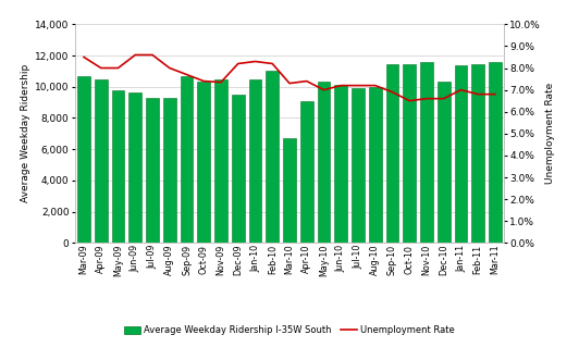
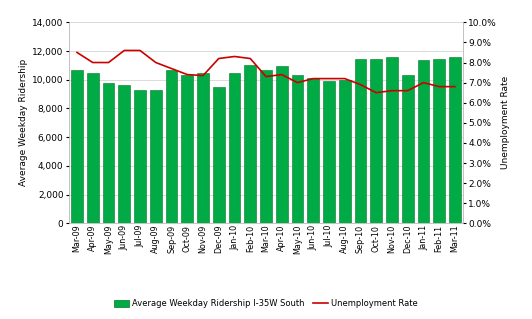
Average Weekday Ridership I-35W South/Mar-10: 6,700 -> 10,700
Average Weekday Ridership I-35W South/Apr-10: 9,100 -> 11,000
